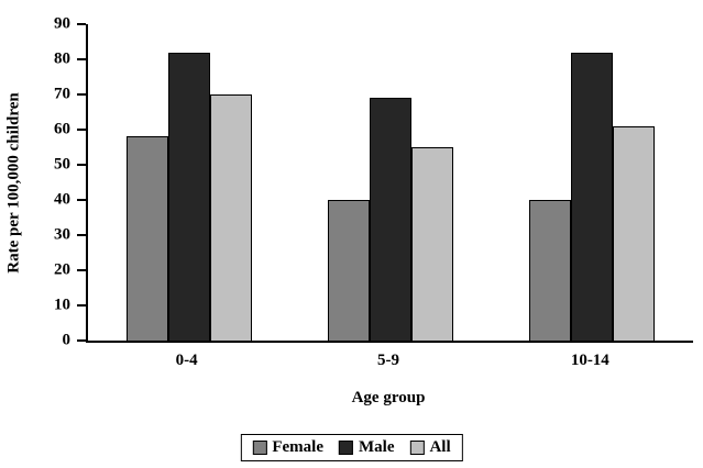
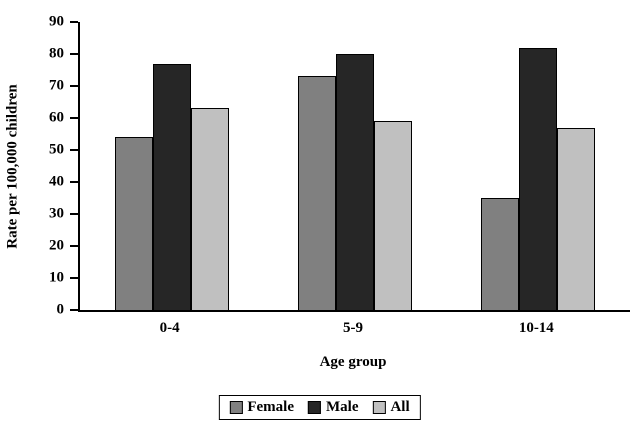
Female/0-4: 58 -> 54
Male/0-4: 82 -> 77
All/0-4: 70 -> 63
Female/5-9: 40 -> 73
Male/5-9: 69 -> 80
All/5-9: 55 -> 59
Female/10-14: 40 -> 35
All/10-14: 61 -> 57
